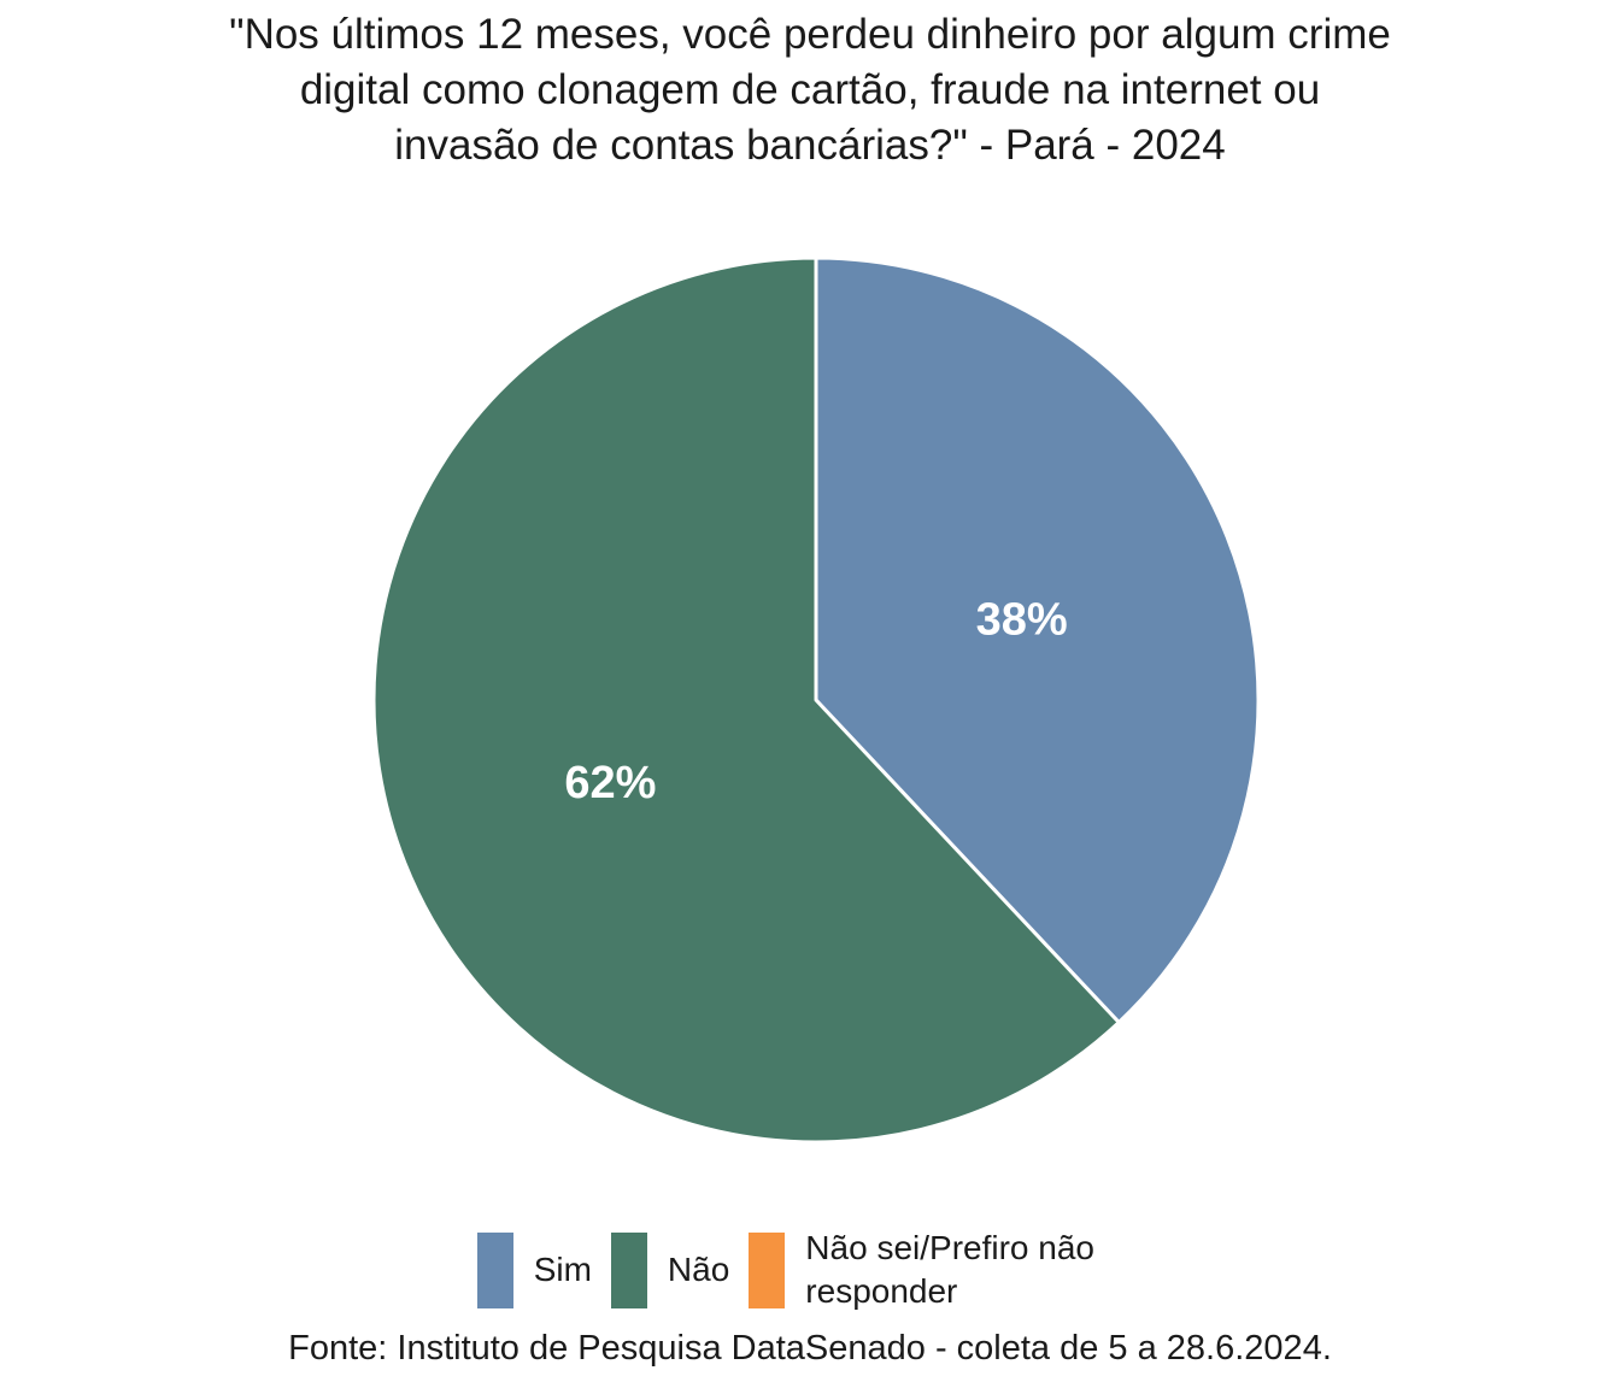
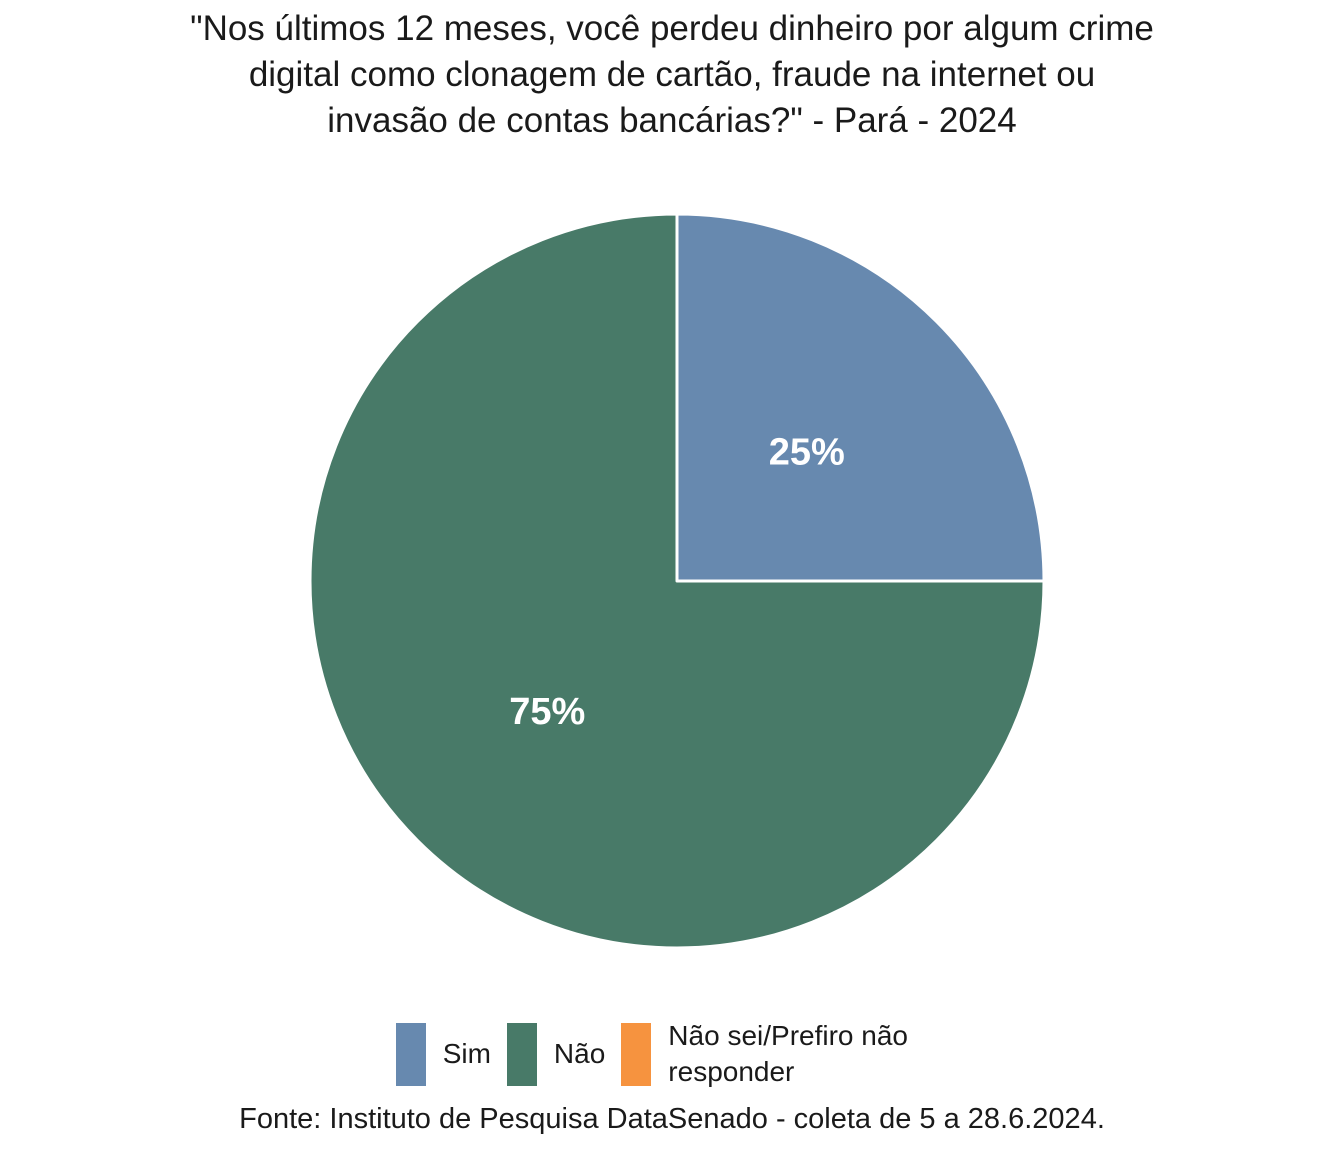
Sim: 38% -> 25%
Não: 62% -> 75%
